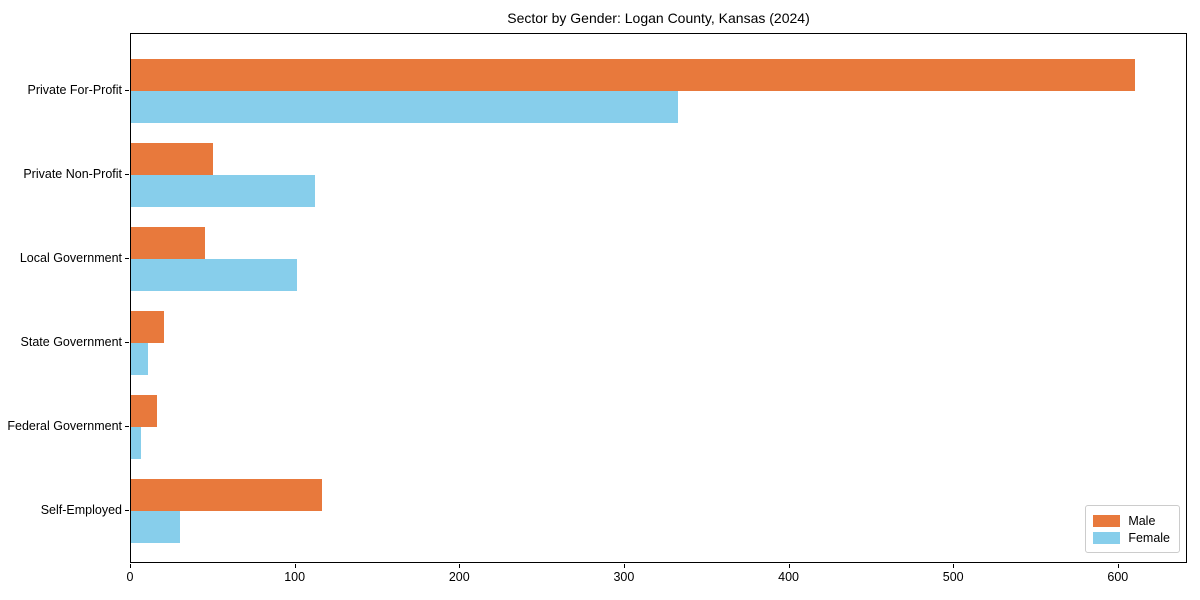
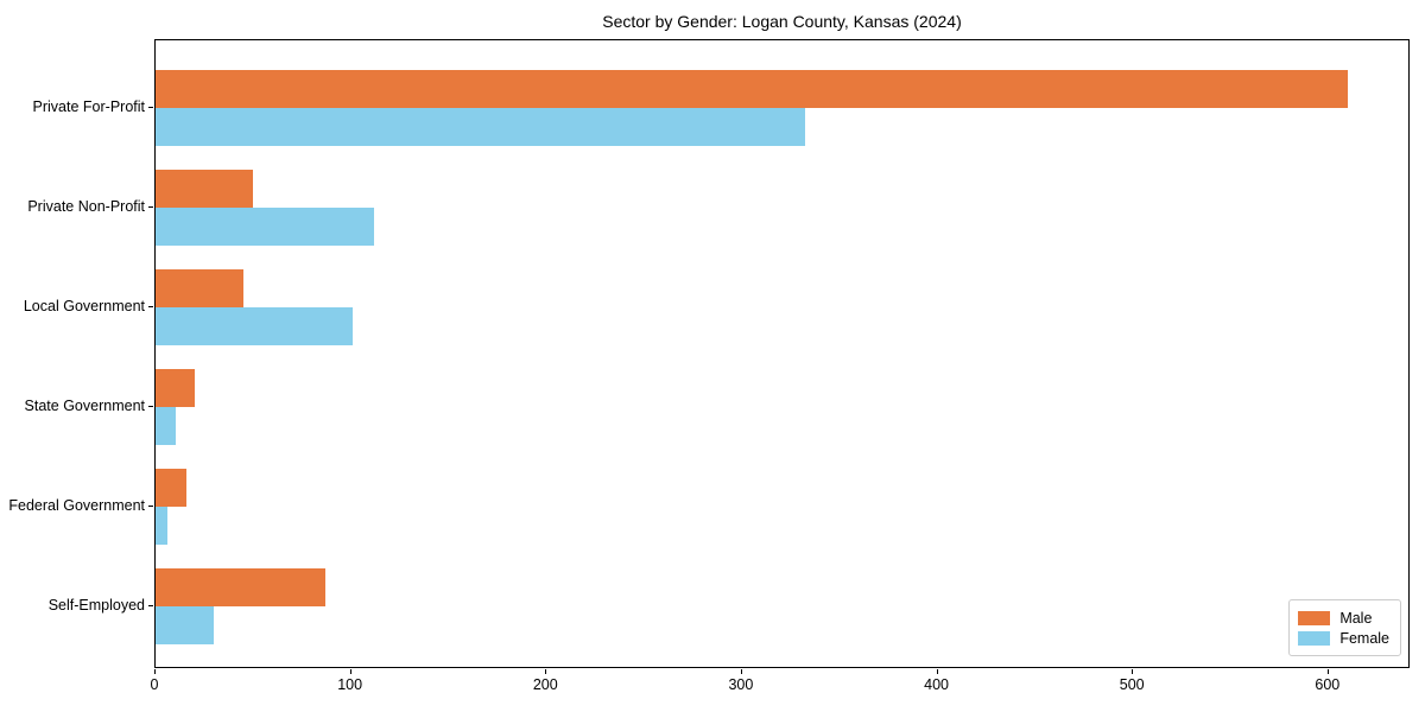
Male/Self-Employed: 116 -> 87
